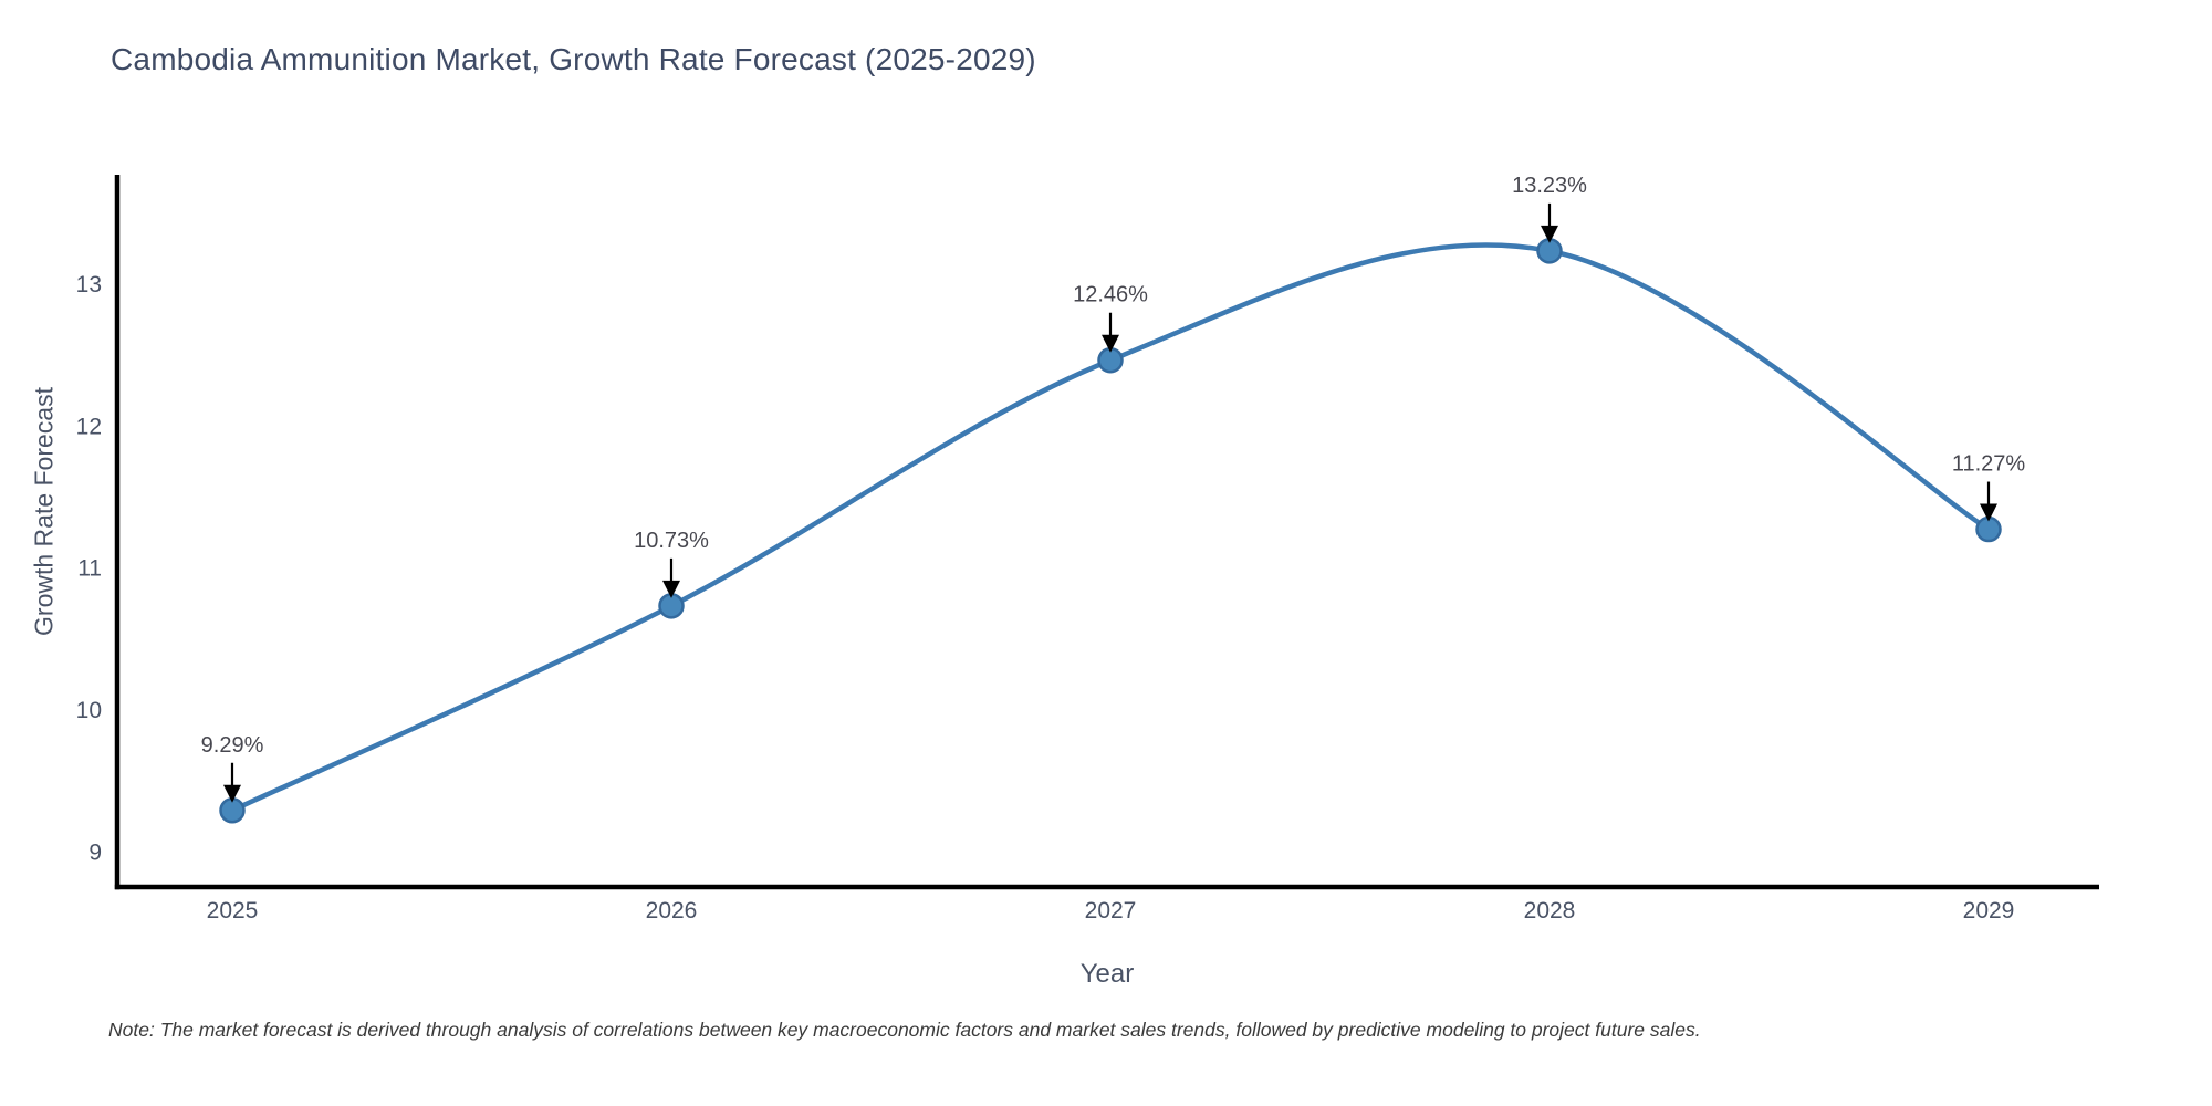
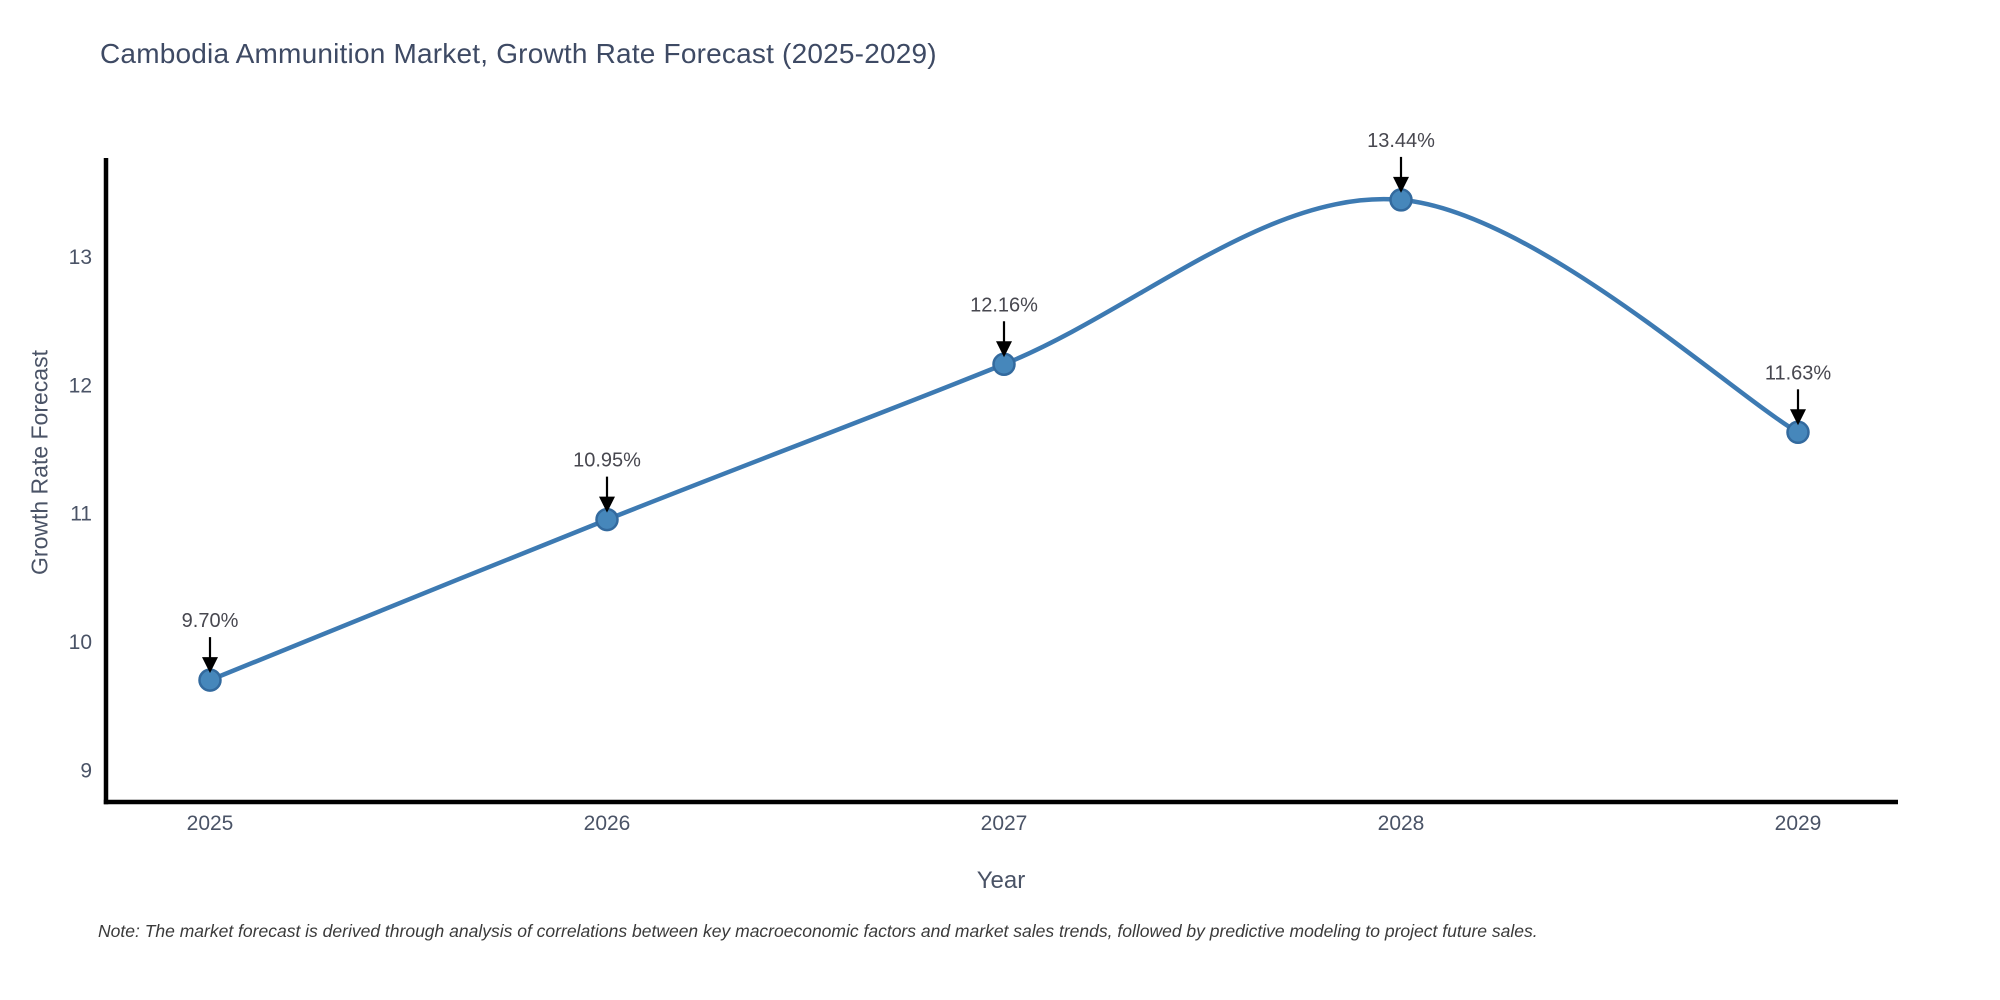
2025: 9.29% -> 9.70%
2026: 10.73% -> 10.95%
2027: 12.46% -> 12.16%
2028: 13.23% -> 13.44%
2029: 11.27% -> 11.63%
